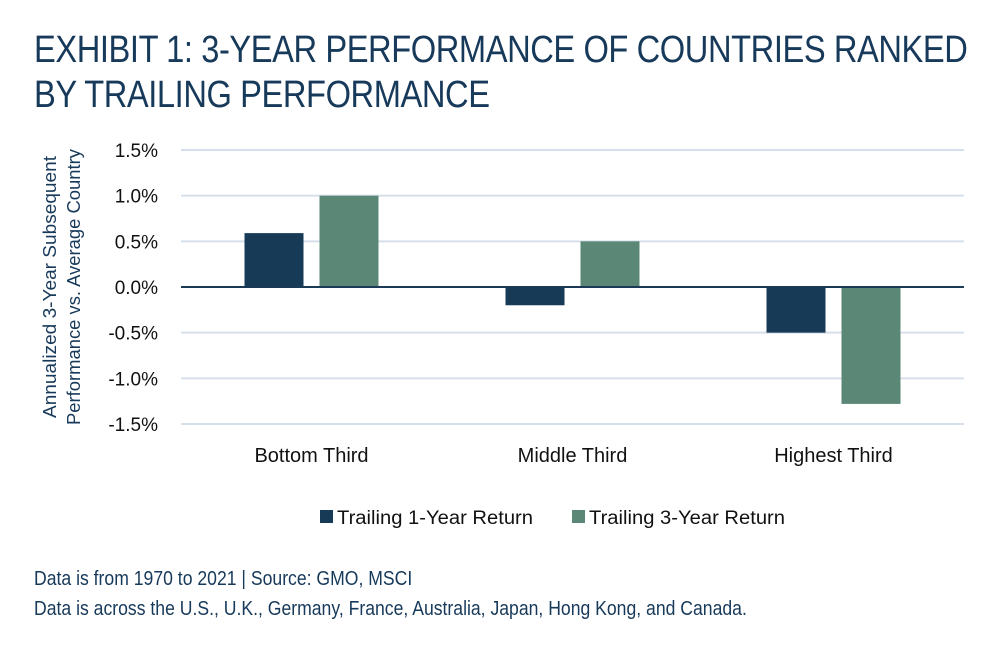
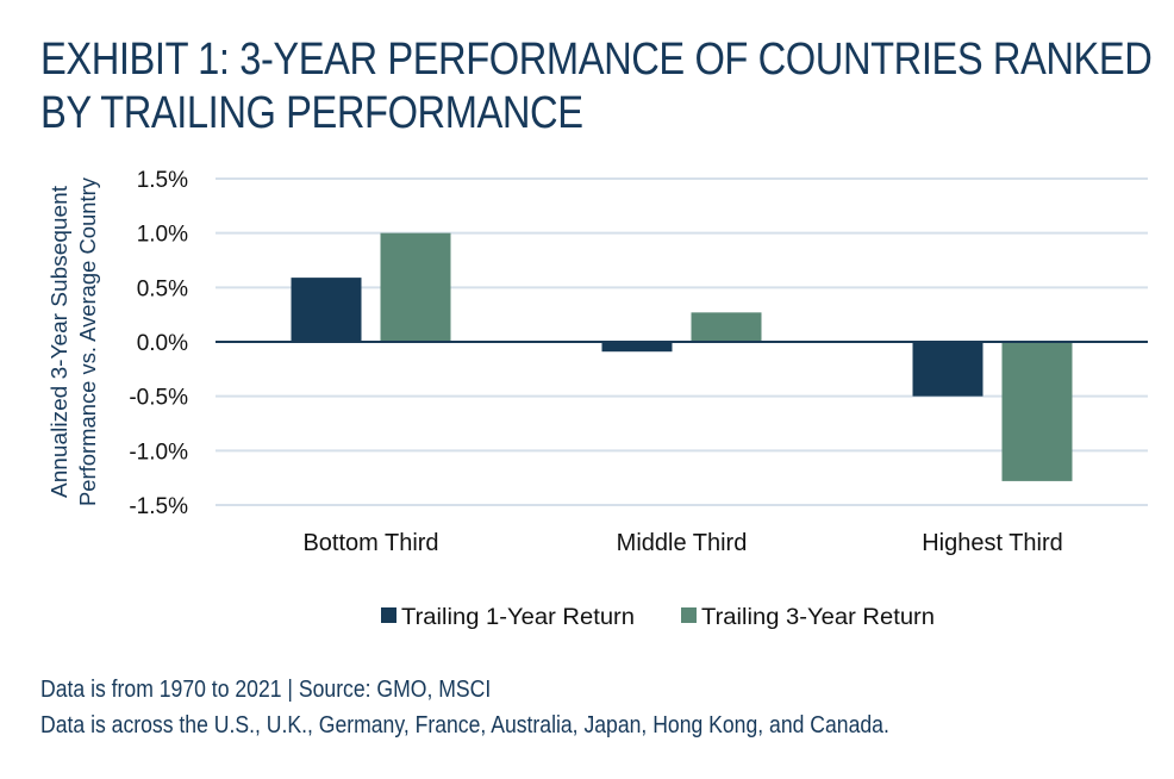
Trailing 1-Year Return/Middle Third: -0.2% -> -0.1%
Trailing 3-Year Return/Middle Third: 0.5% -> 0.3%
